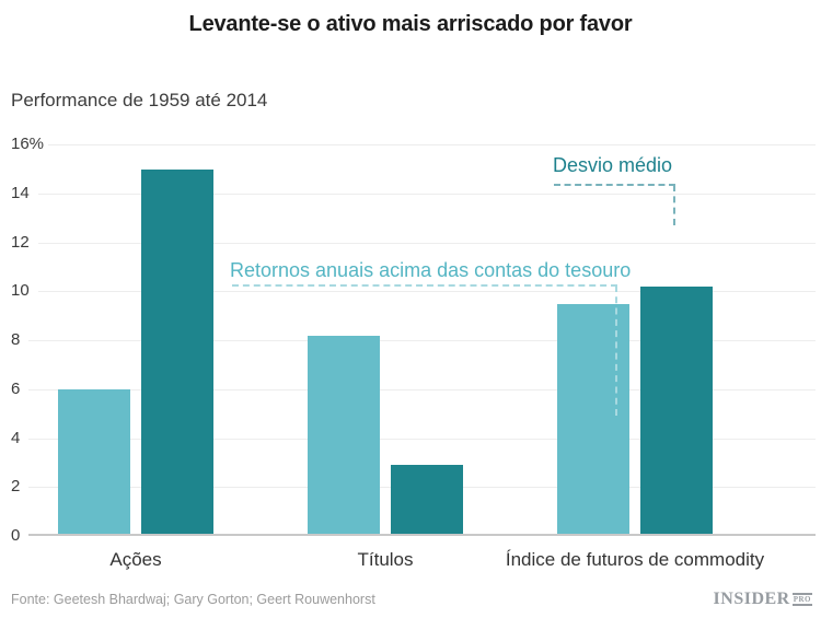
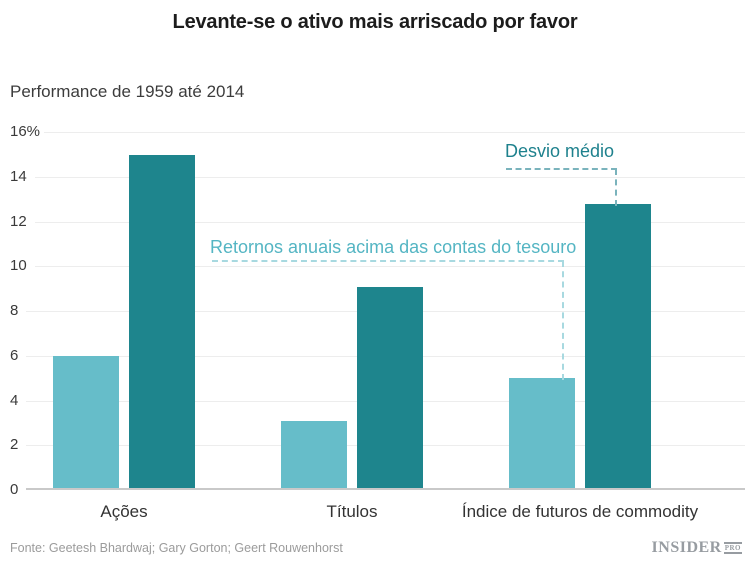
Retornos anuais acima das contas do tesouro/Títulos: 8.1% -> 3.0%
Desvio médio/Títulos: 2.8% -> 9.0%
Retornos anuais acima das contas do tesouro/Índice de futuros de commodity: 9.4% -> 4.9%
Desvio médio/Índice de futuros de commodity: 10.1% -> 12.7%
